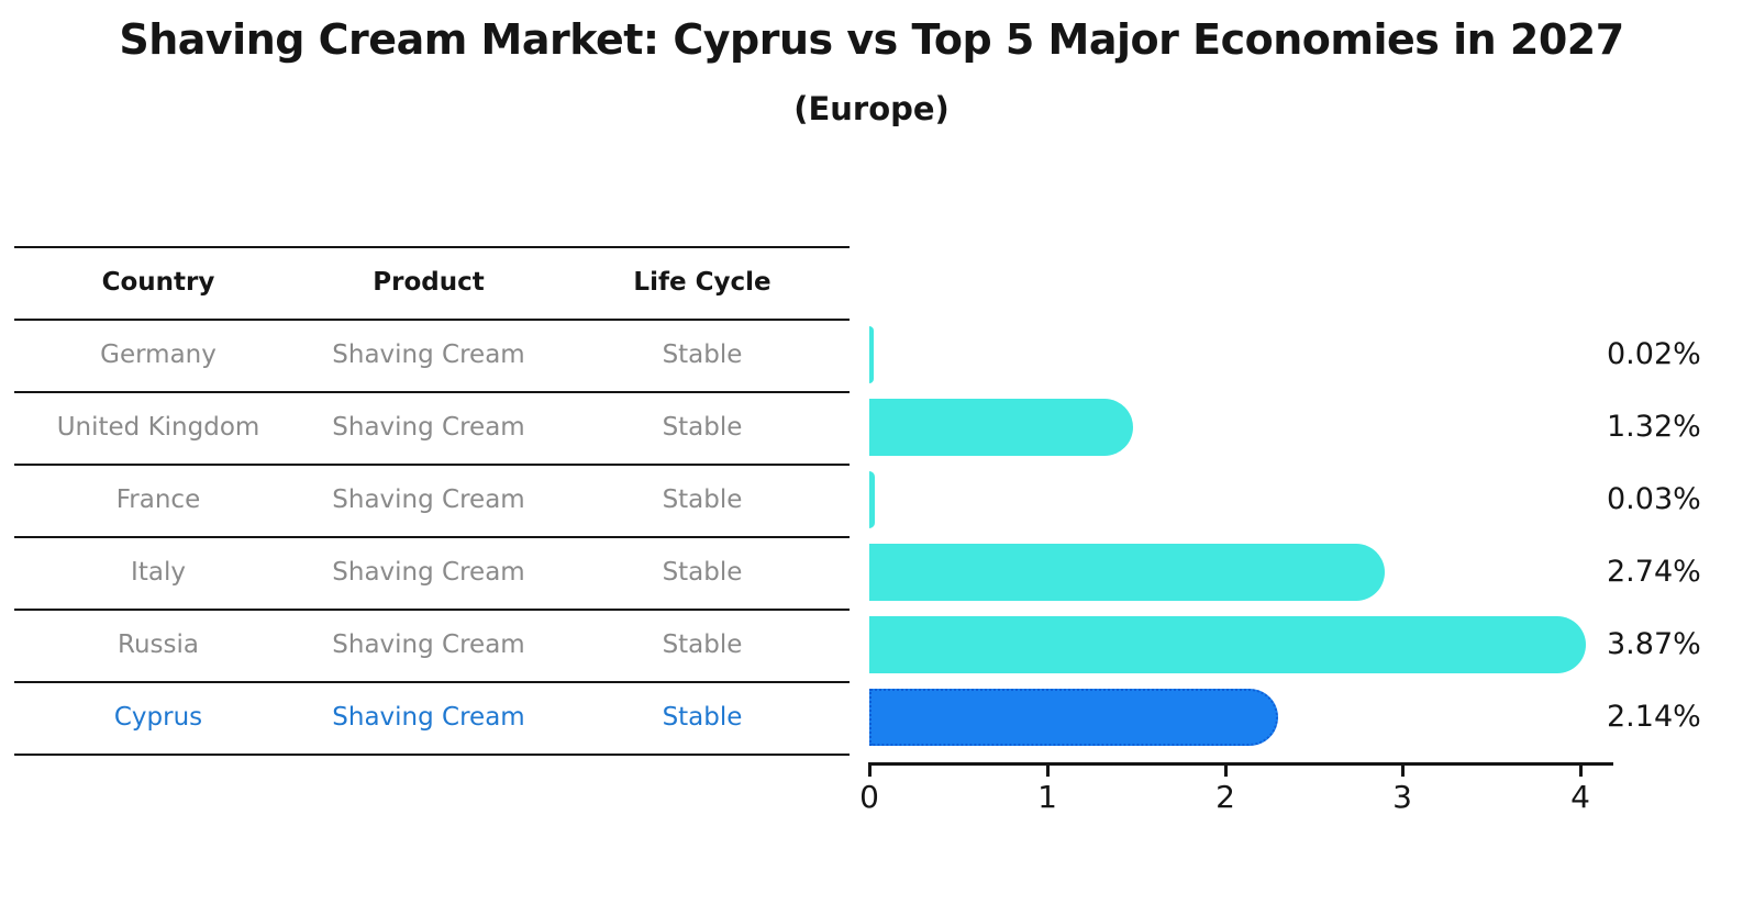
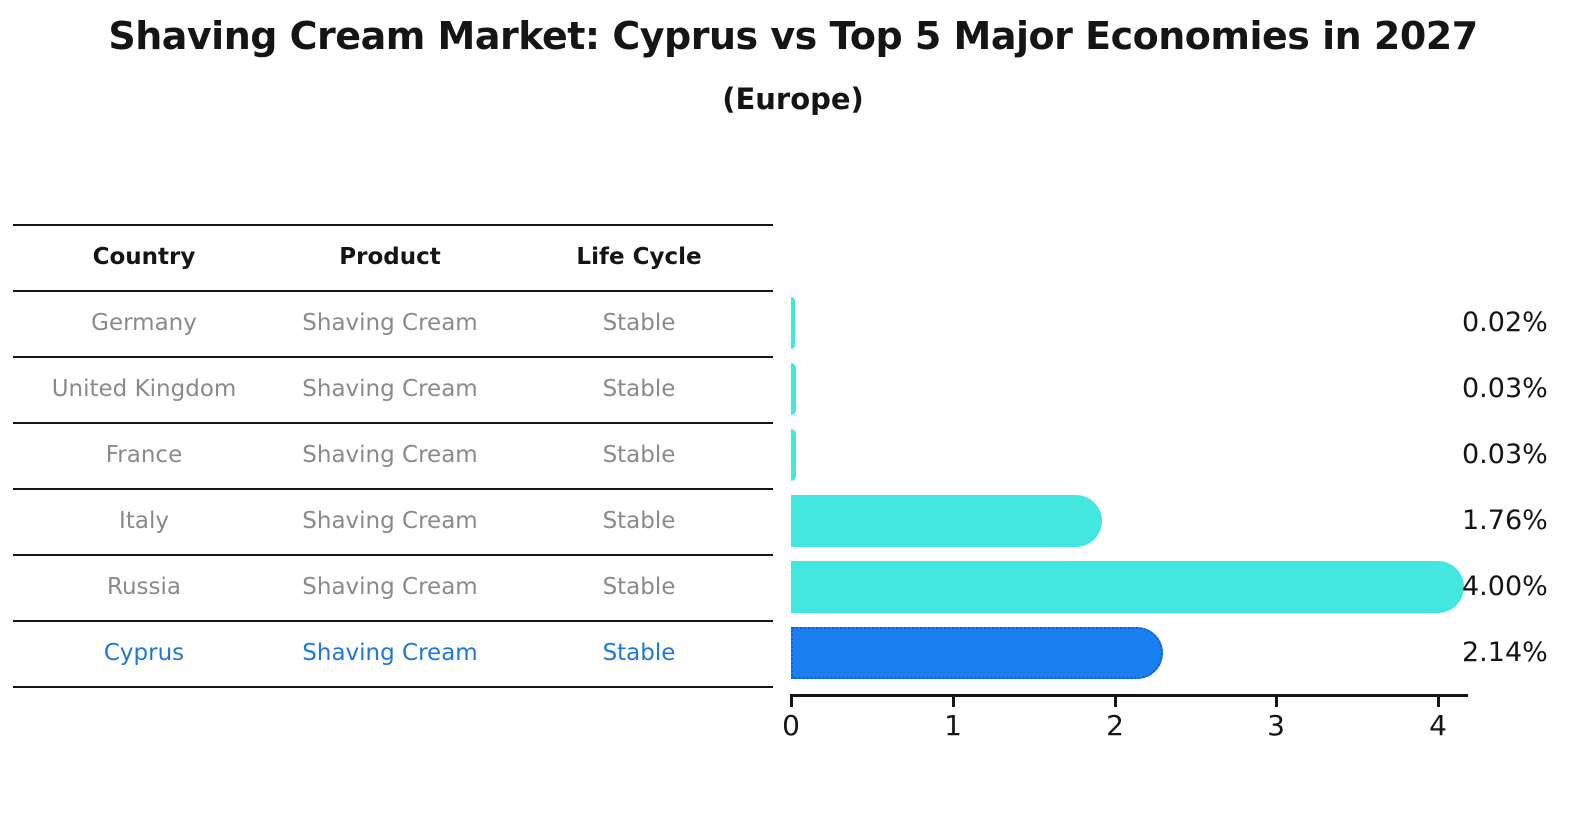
United Kingdom: 1.32% -> 0.03%
Italy: 2.74% -> 1.76%
Russia: 3.87% -> 4.00%
